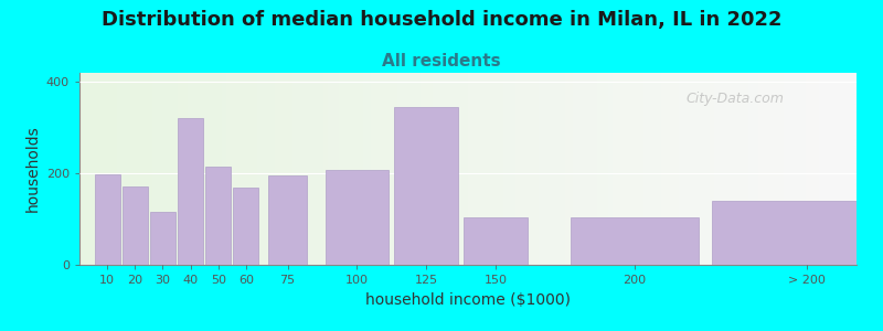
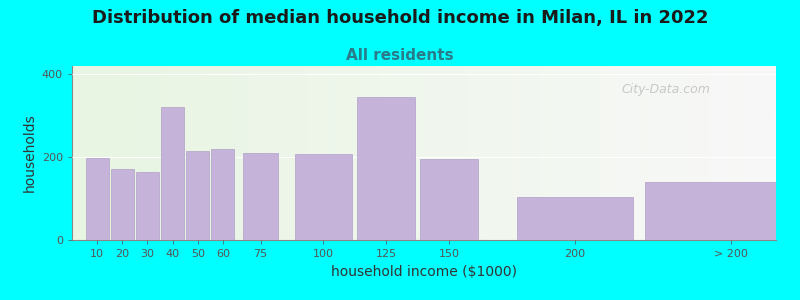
30: 115 -> 163
60: 170 -> 220
75: 195 -> 210
150: 105 -> 195
